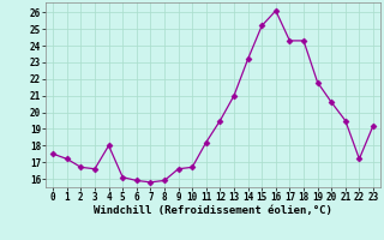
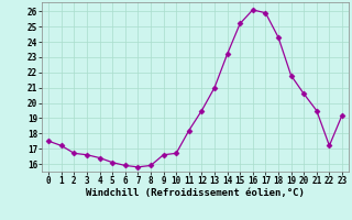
4: 18.0 -> 16.4
17: 24.3 -> 25.9
